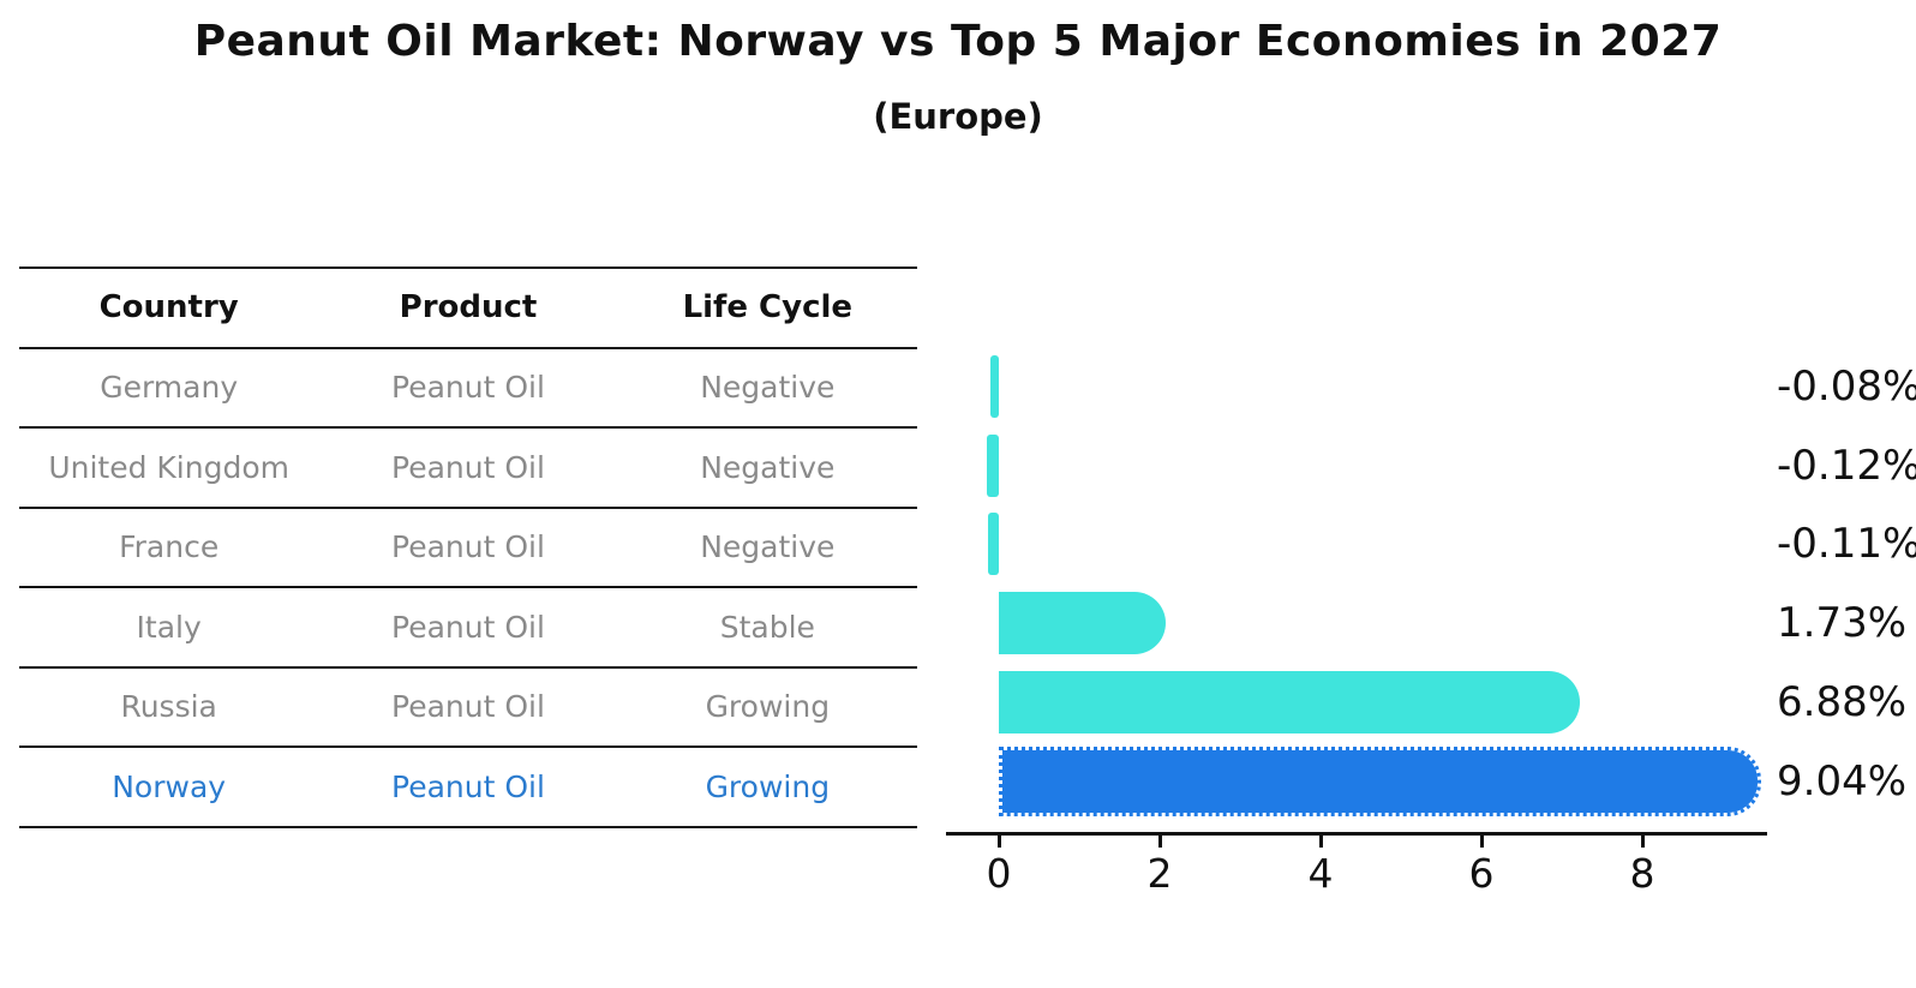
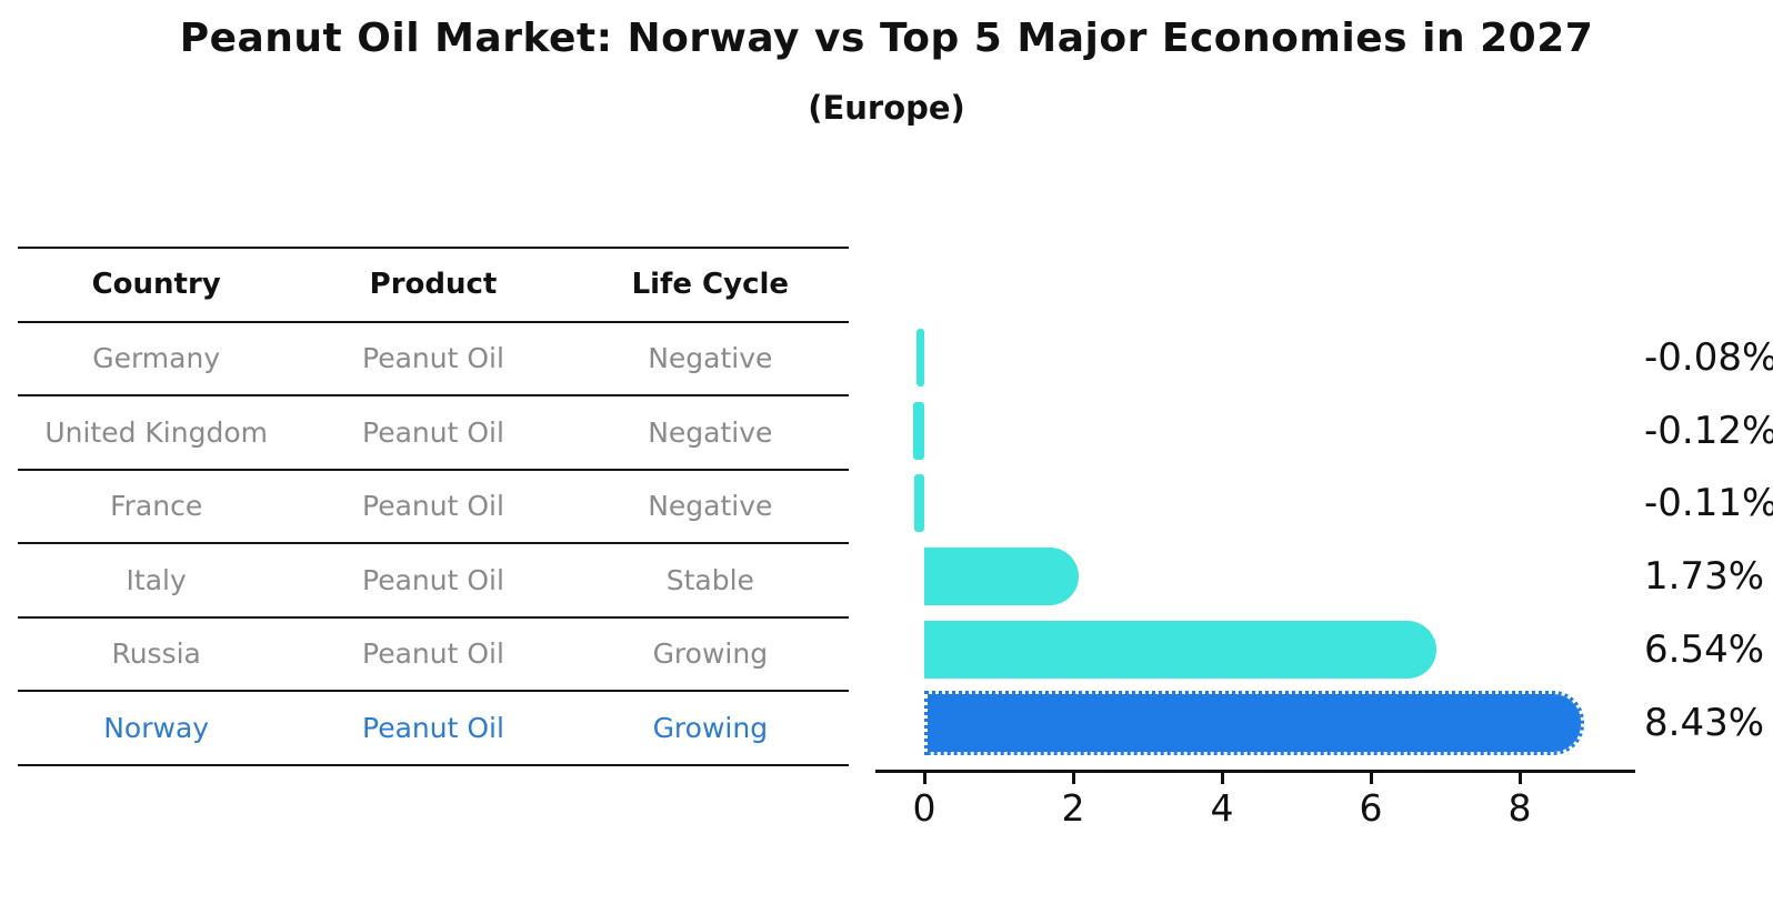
Russia: 6.88% -> 6.54%
Norway: 9.04% -> 8.43%
